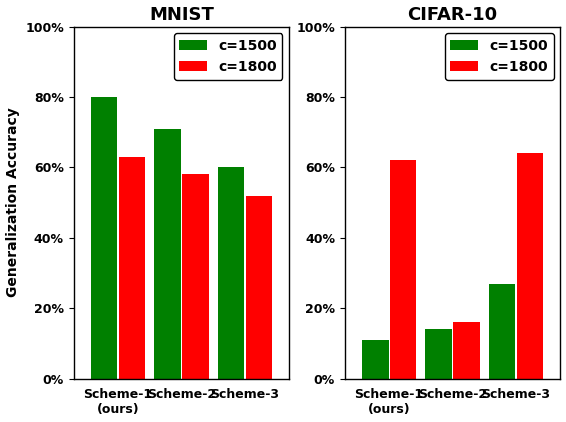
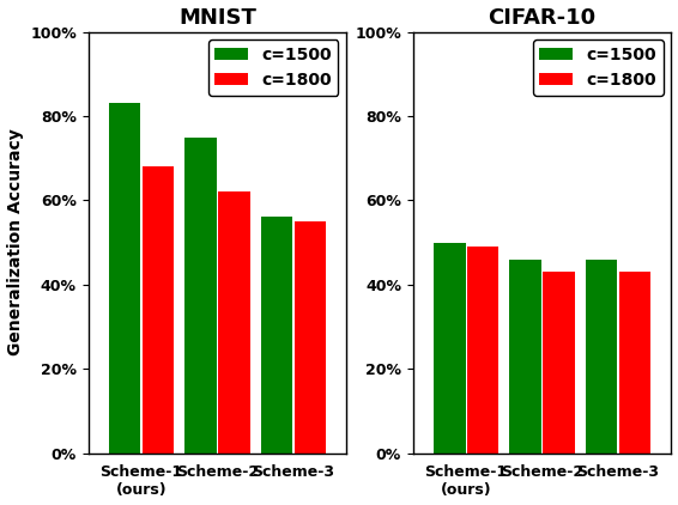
MNIST/c=1500/Scheme-1 (ours): 80% -> 83%
MNIST/c=1800/Scheme-1 (ours): 63% -> 68%
MNIST/c=1500/Scheme-2: 71% -> 75%
MNIST/c=1800/Scheme-2: 58% -> 62%
MNIST/c=1500/Scheme-3: 60% -> 56%
MNIST/c=1800/Scheme-3: 52% -> 55%
CIFAR-10/c=1500/Scheme-1 (ours): 11% -> 50%
CIFAR-10/c=1800/Scheme-1 (ours): 62% -> 49%
CIFAR-10/c=1500/Scheme-2: 14% -> 46%
CIFAR-10/c=1800/Scheme-2: 16% -> 43%
CIFAR-10/c=1500/Scheme-3: 27% -> 46%
CIFAR-10/c=1800/Scheme-3: 64% -> 43%
